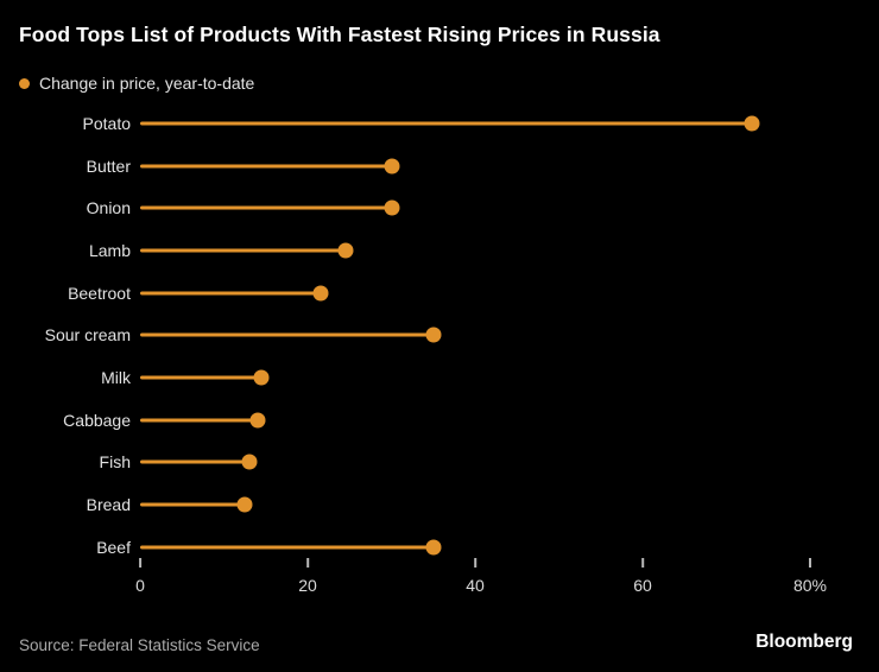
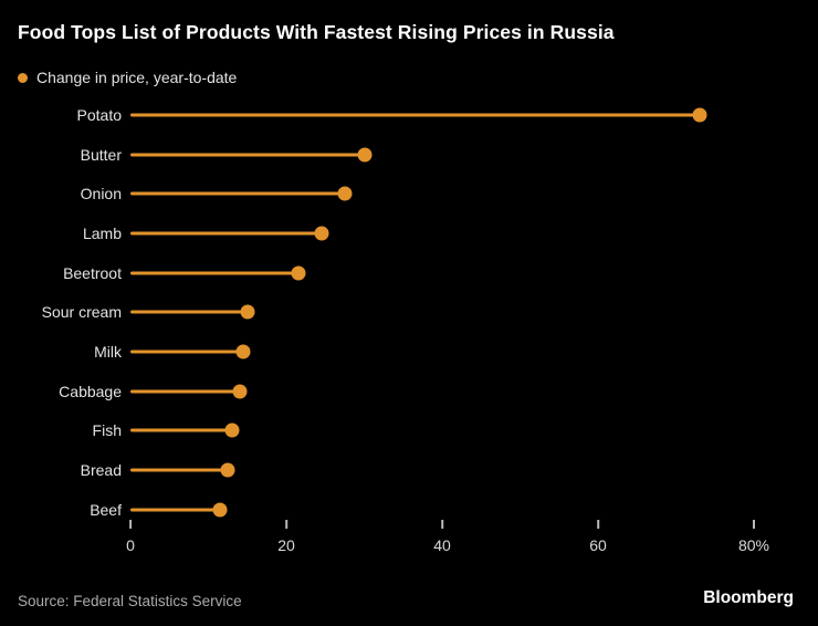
Onion: 30% -> 28%
Sour cream: 35% -> 15%
Beef: 35% -> 12%
